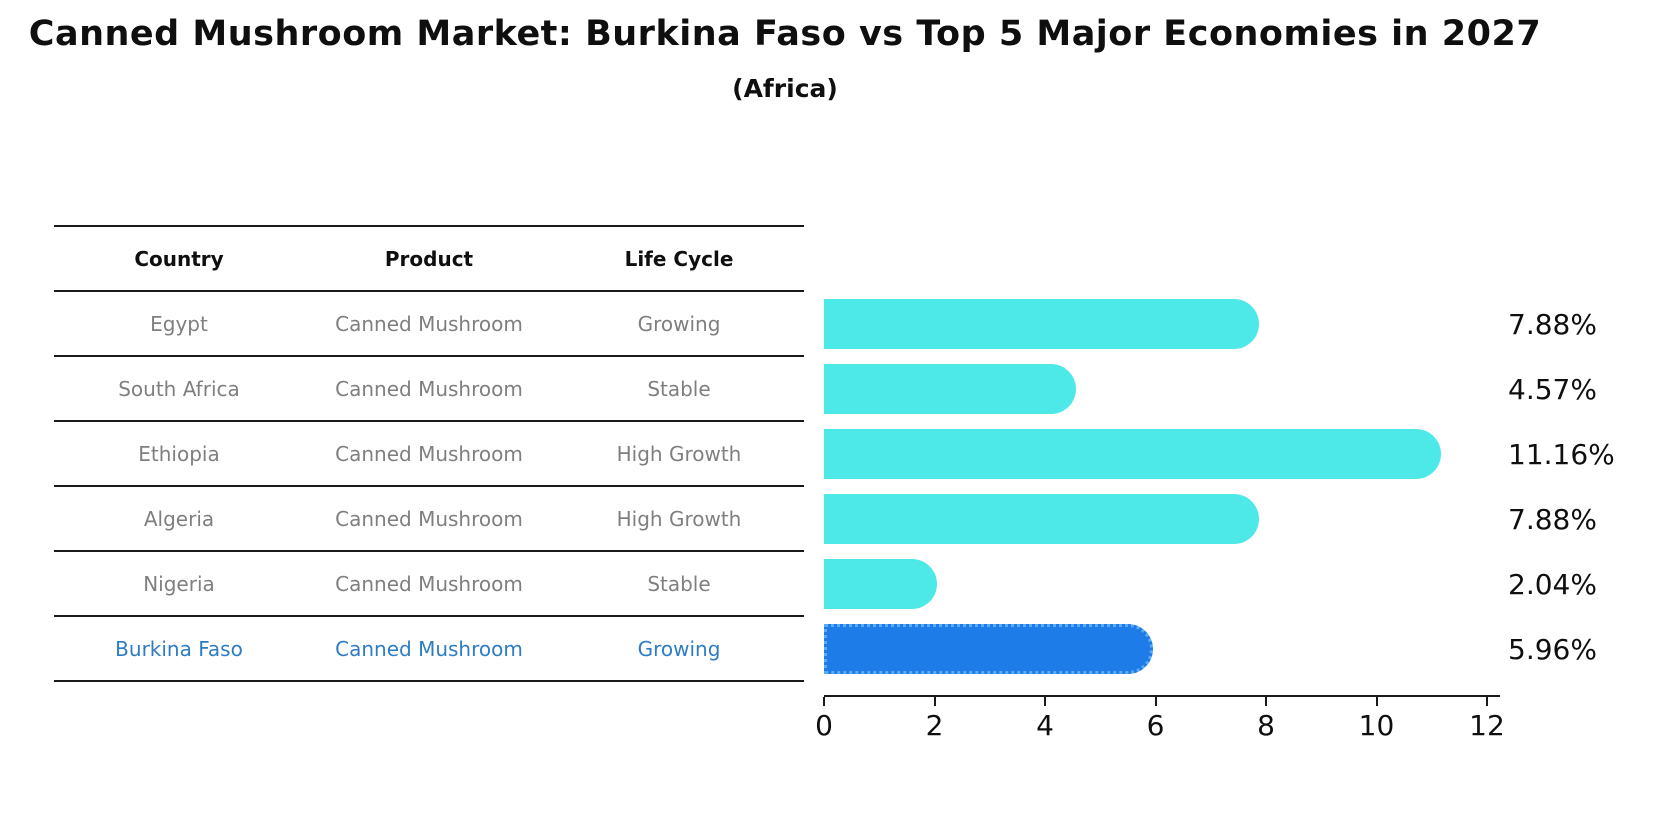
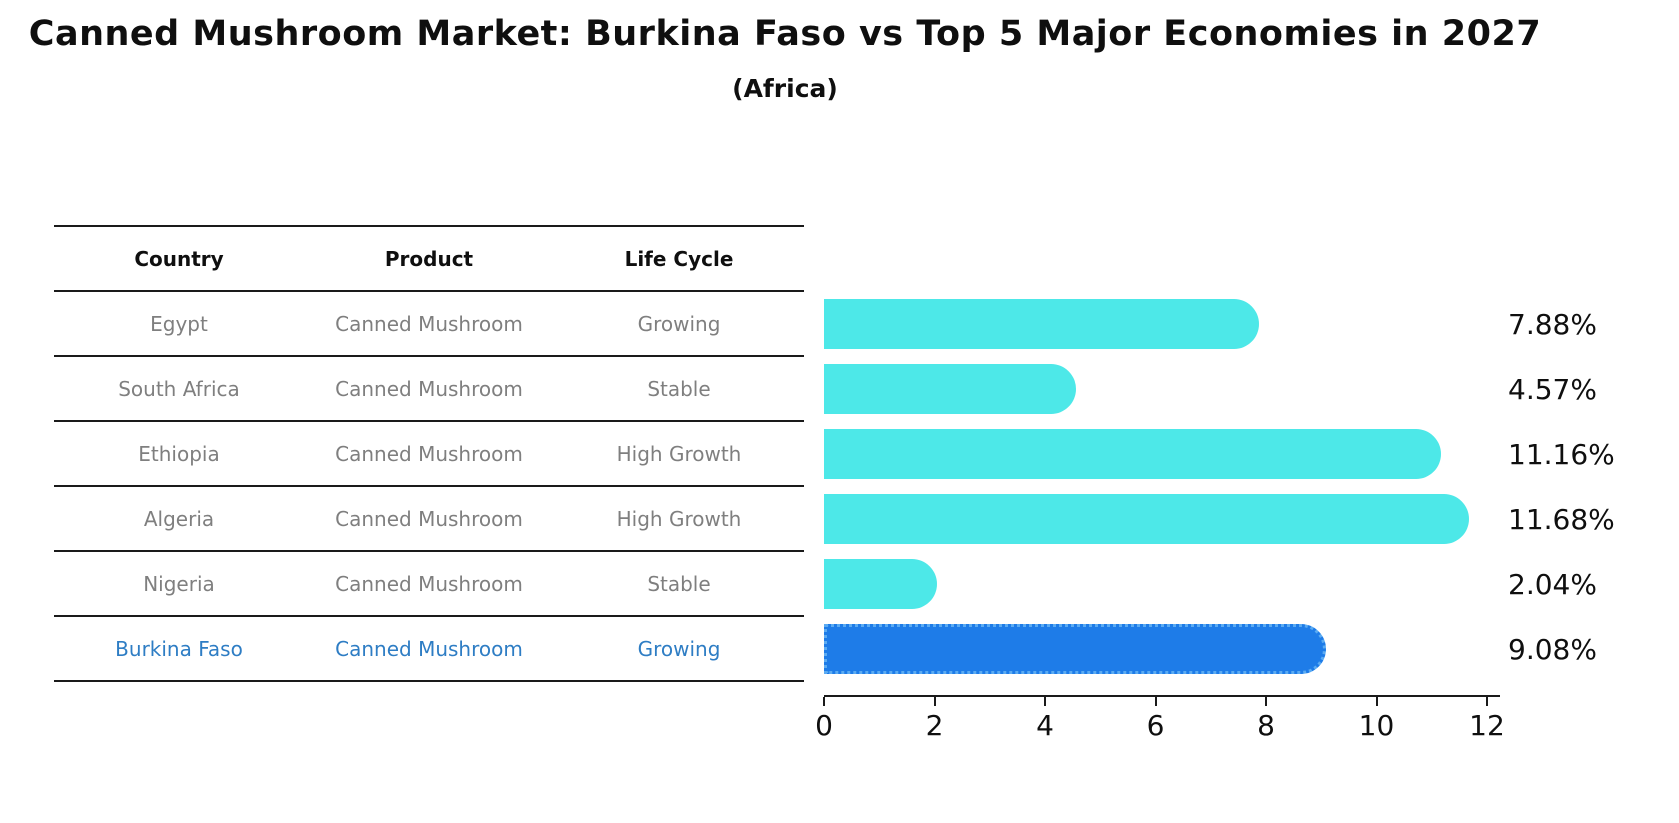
Algeria: 7.88% -> 11.68%
Burkina Faso: 5.96% -> 9.08%
